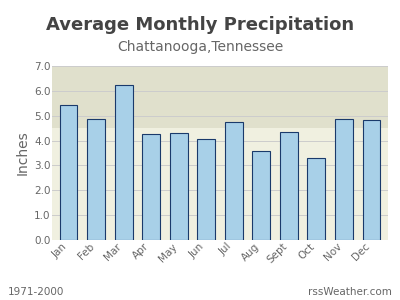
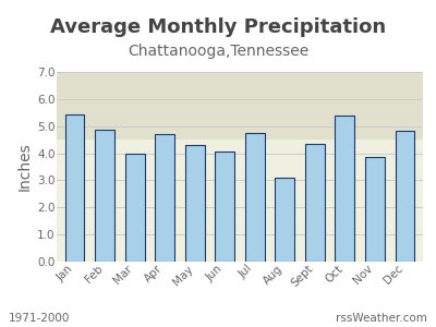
Mar: 6.25 -> 4.00
Apr: 4.25 -> 4.70
Aug: 3.60 -> 3.10
Oct: 3.30 -> 5.40
Nov: 4.87 -> 3.85
